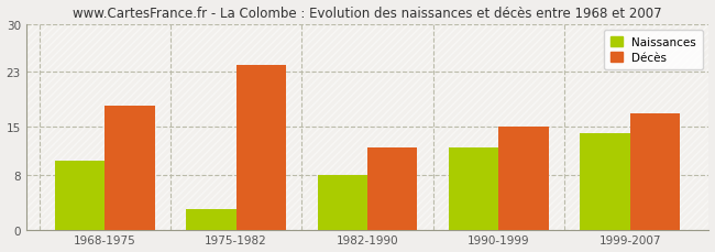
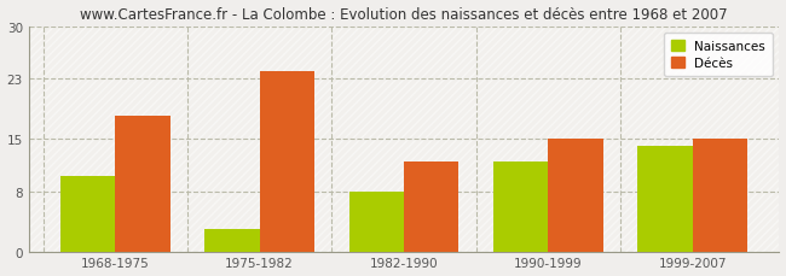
Décès/1999-2007: 17 -> 15
